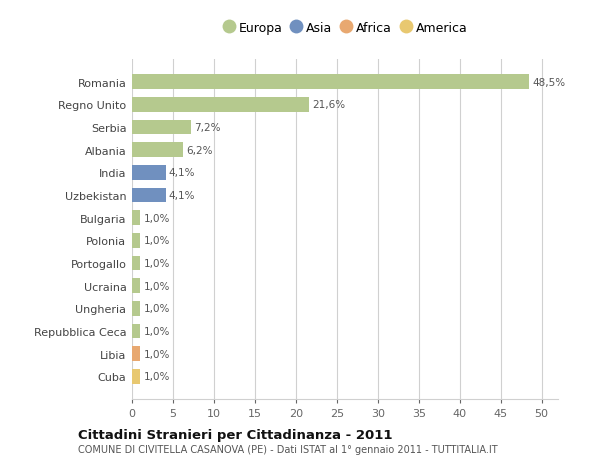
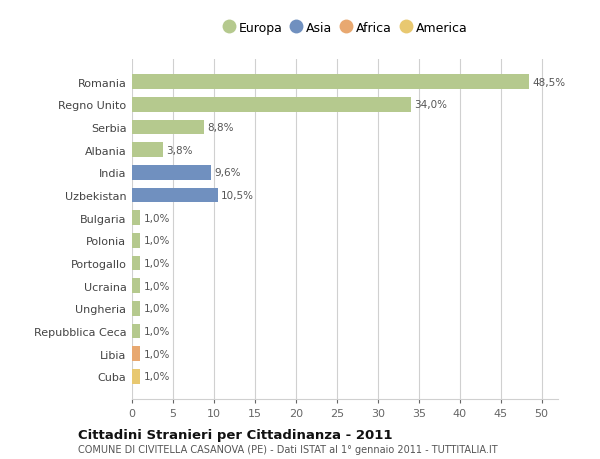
Regno Unito: 21,6% -> 34,0%
Serbia: 7,2% -> 8,8%
Albania: 6,2% -> 3,8%
India: 4,1% -> 9,6%
Uzbekistan: 4,1% -> 10,5%
